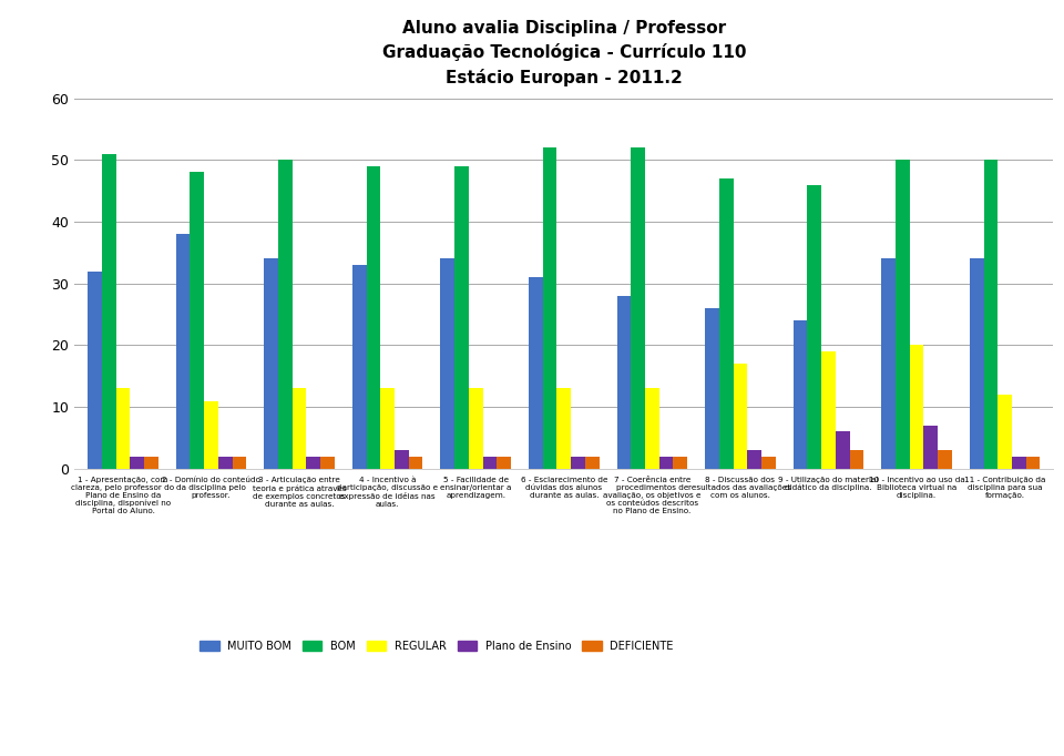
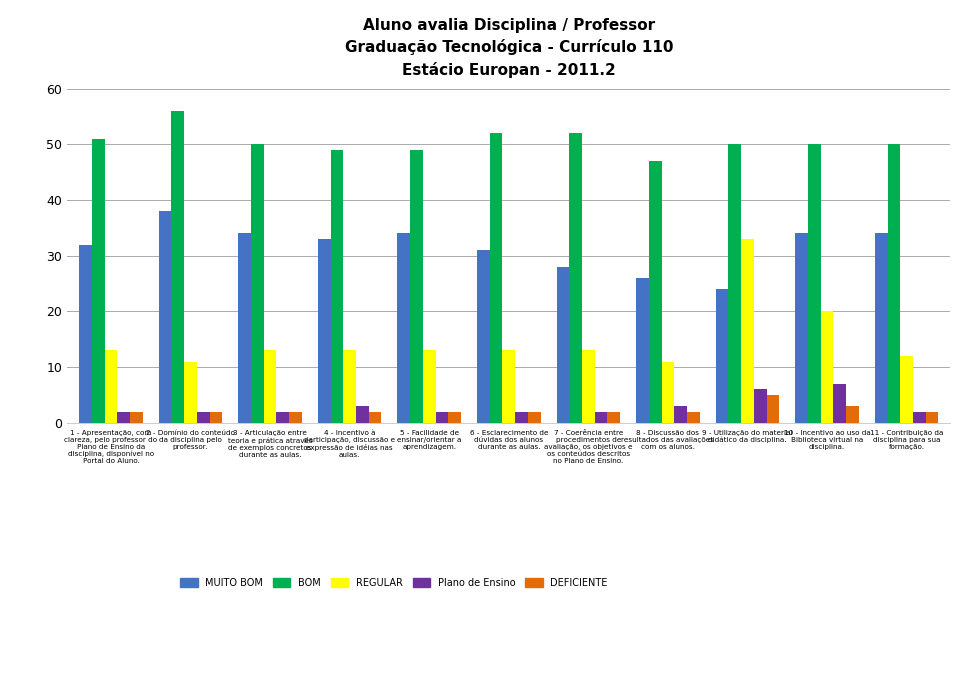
BOM/2 - Domínio do conteúdo da disciplina pelo professor.: 48 -> 56
REGULAR/8 - Discussão dos resultados das avaliações com os alunos.: 17 -> 11
BOM/9 - Utilização do material didático da disciplina.: 46 -> 50
REGULAR/9 - Utilização do material didático da disciplina.: 19 -> 33
DEFICIENTE/9 - Utilização do material didático da disciplina.: 3 -> 5
